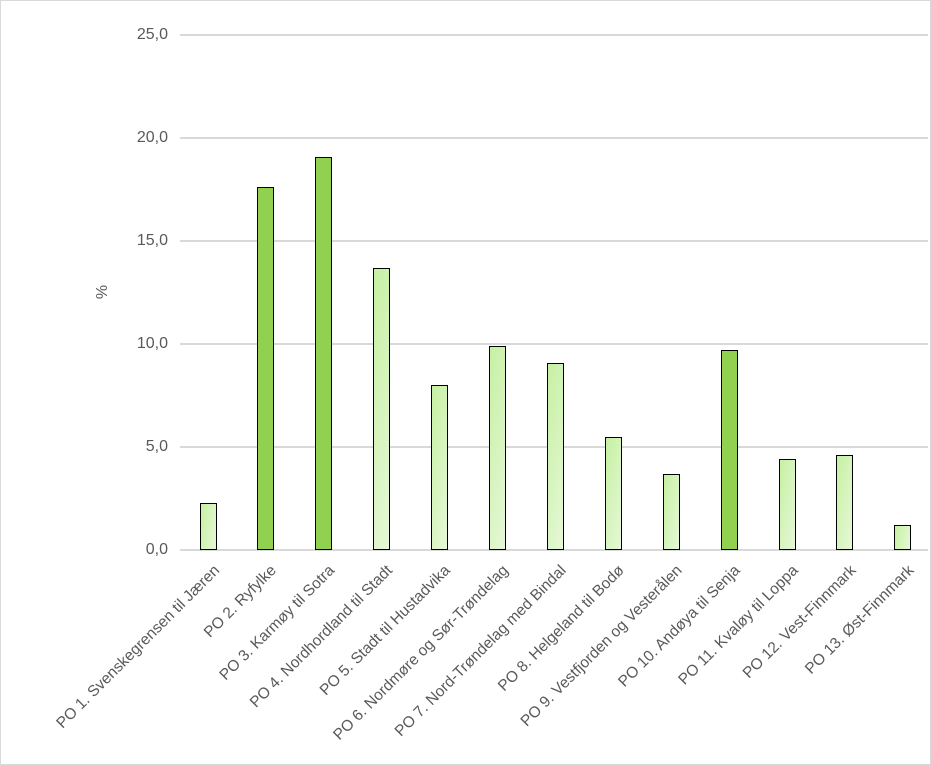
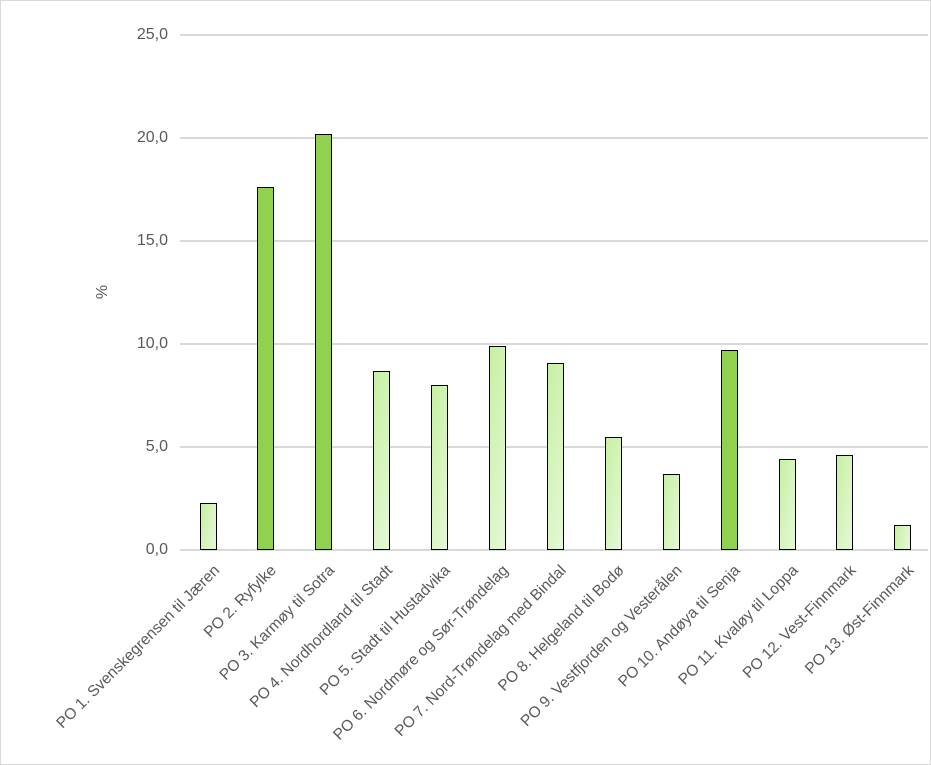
PO 3. Karmøy til Sotra: 19,1 -> 20,2
PO 4. Nordhordland til Stadt: 13,7 -> 8,7
